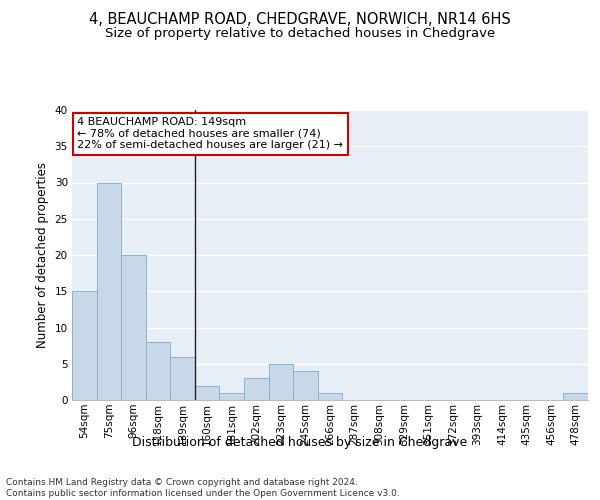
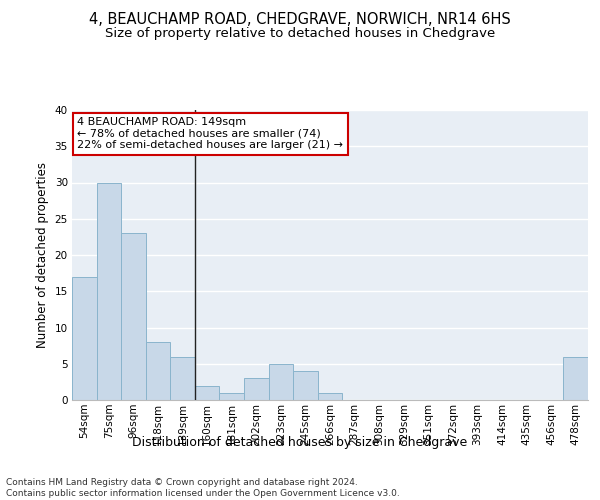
54sqm: 15 -> 17
96sqm: 20 -> 23
478sqm: 1 -> 6
